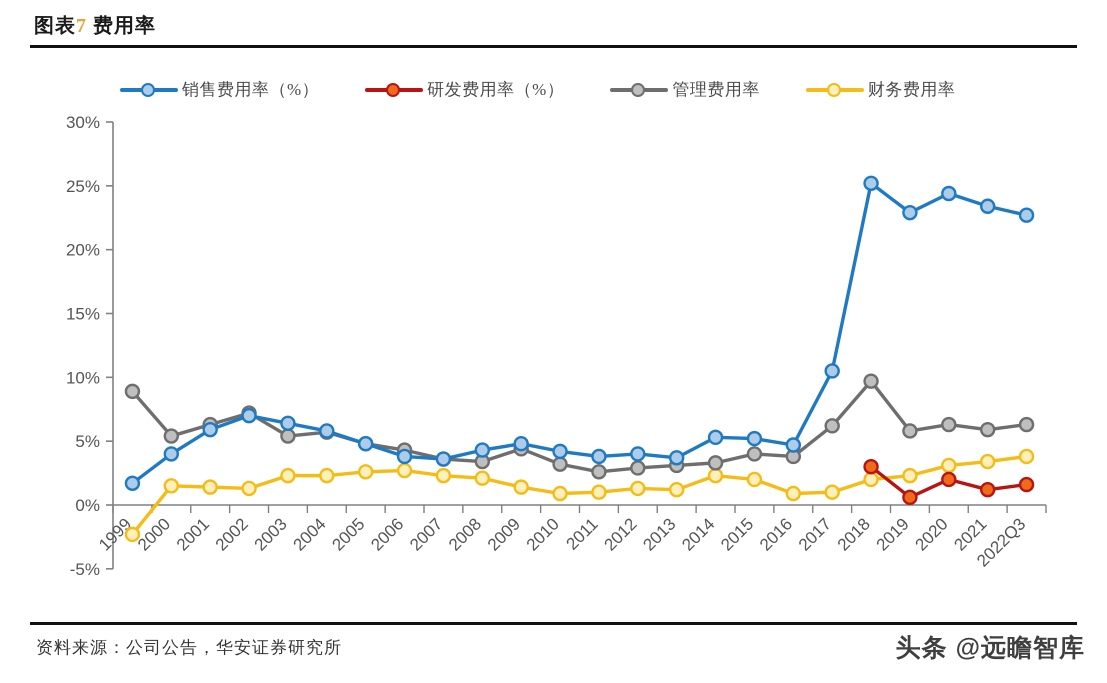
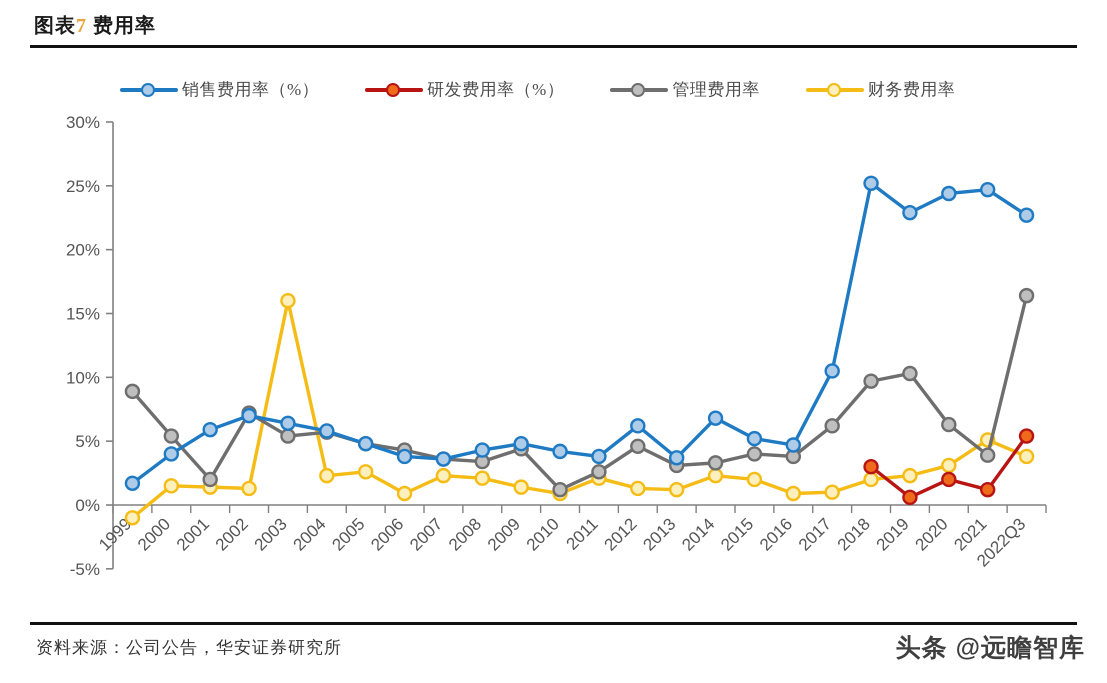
财务费用率/1999: -2.3% -> -1.0%
管理费用率/2001: 6.3% -> 2.0%
财务费用率/2003: 2.3% -> 16.0%
财务费用率/2006: 2.7% -> 0.9%
管理费用率/2010: 3.2% -> 1.2%
财务费用率/2011: 1.0% -> 2.1%
销售费用率（%）/2012: 4.0% -> 6.2%
管理费用率/2012: 2.9% -> 4.6%
销售费用率（%）/2014: 5.3% -> 6.8%
管理费用率/2019: 5.8% -> 10.3%
销售费用率（%）/2021: 23.4% -> 24.7%
管理费用率/2021: 5.9% -> 3.9%
财务费用率/2021: 3.4% -> 5.1%
研发费用率（%）/2022Q3: 1.6% -> 5.4%
管理费用率/2022Q3: 6.3% -> 16.4%
